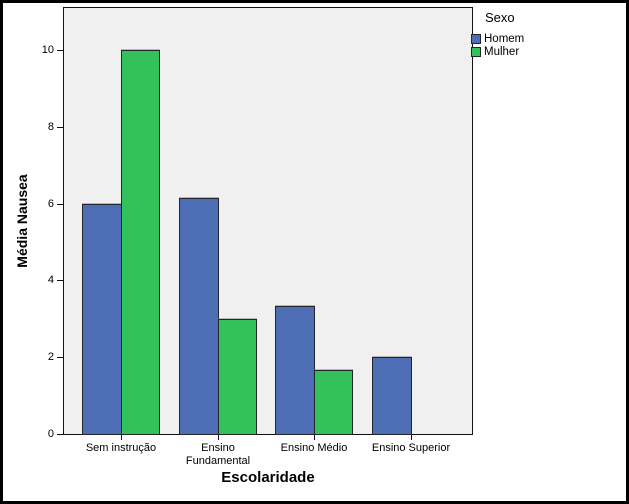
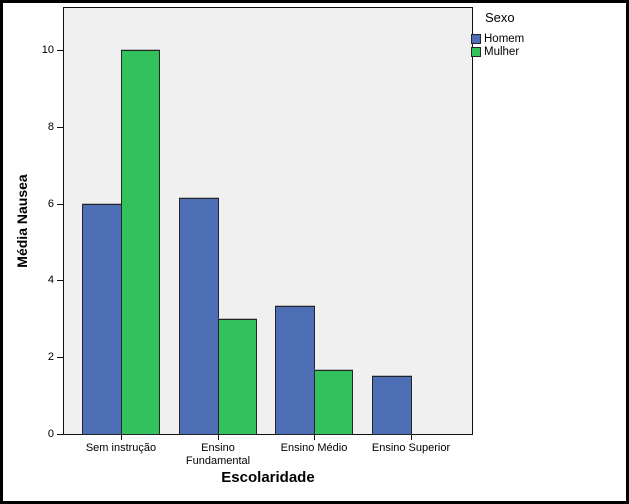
Homem/Ensino Superior: 2.0 -> 1.5
